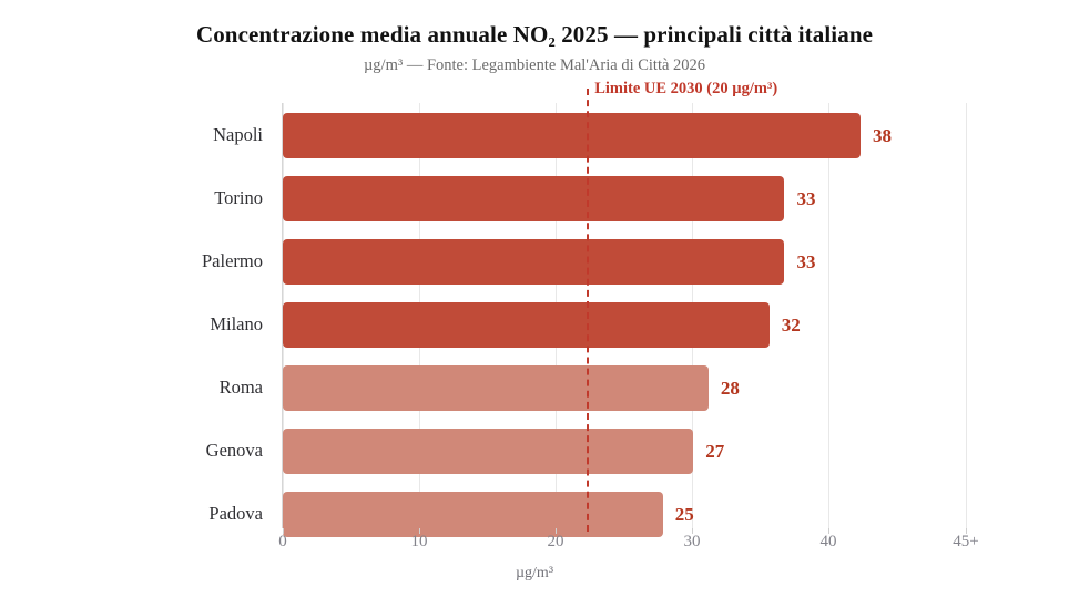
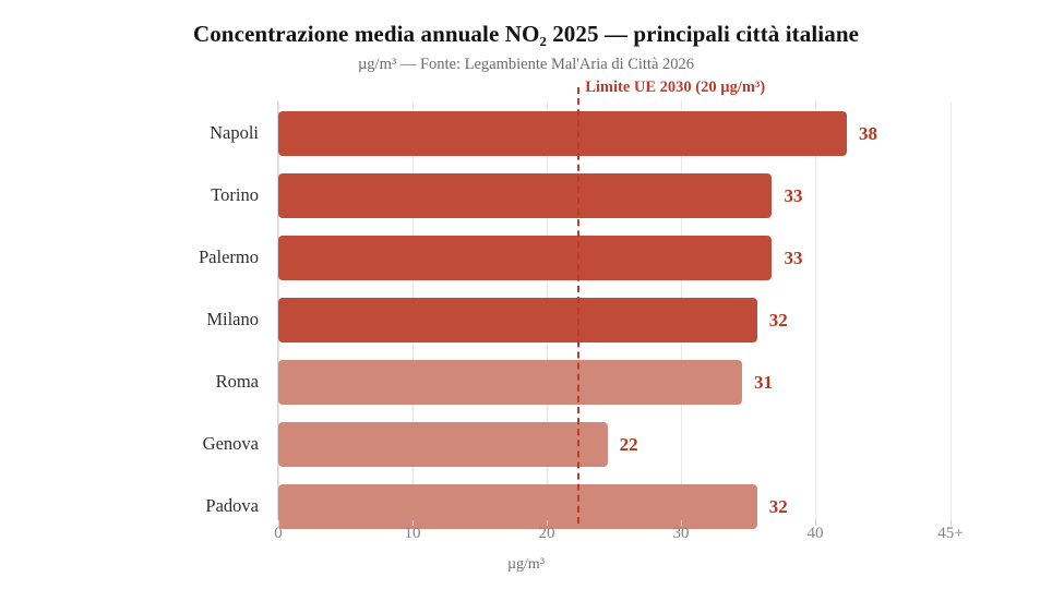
Roma: 28 -> 31
Genova: 27 -> 22
Padova: 25 -> 32
